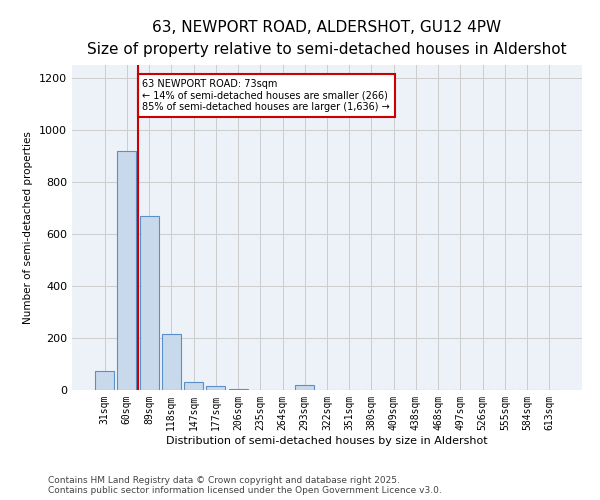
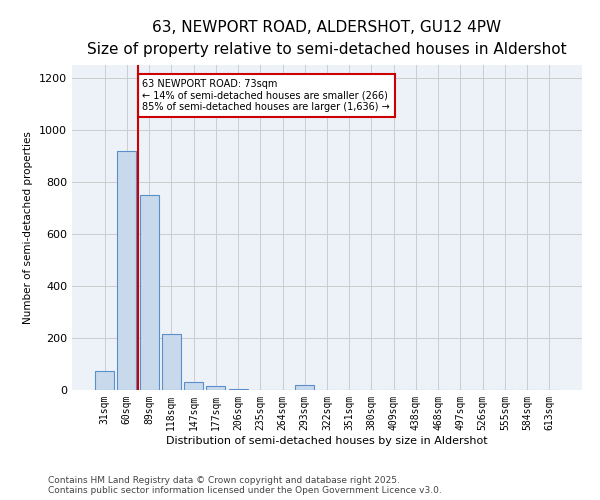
89sqm: 670 -> 750
